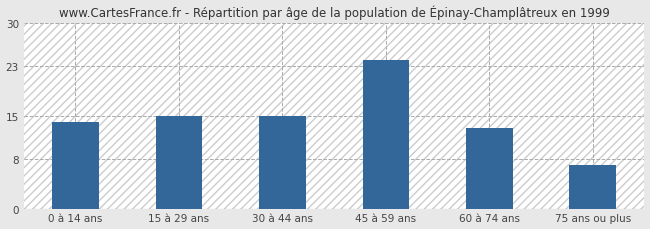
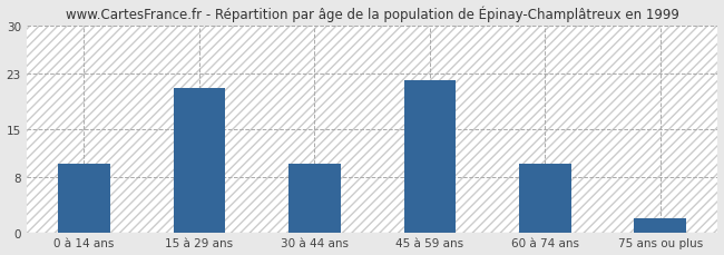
0 à 14 ans: 14 -> 10
15 à 29 ans: 15 -> 21
30 à 44 ans: 15 -> 10
45 à 59 ans: 24 -> 22
60 à 74 ans: 13 -> 10
75 ans ou plus: 7 -> 2
